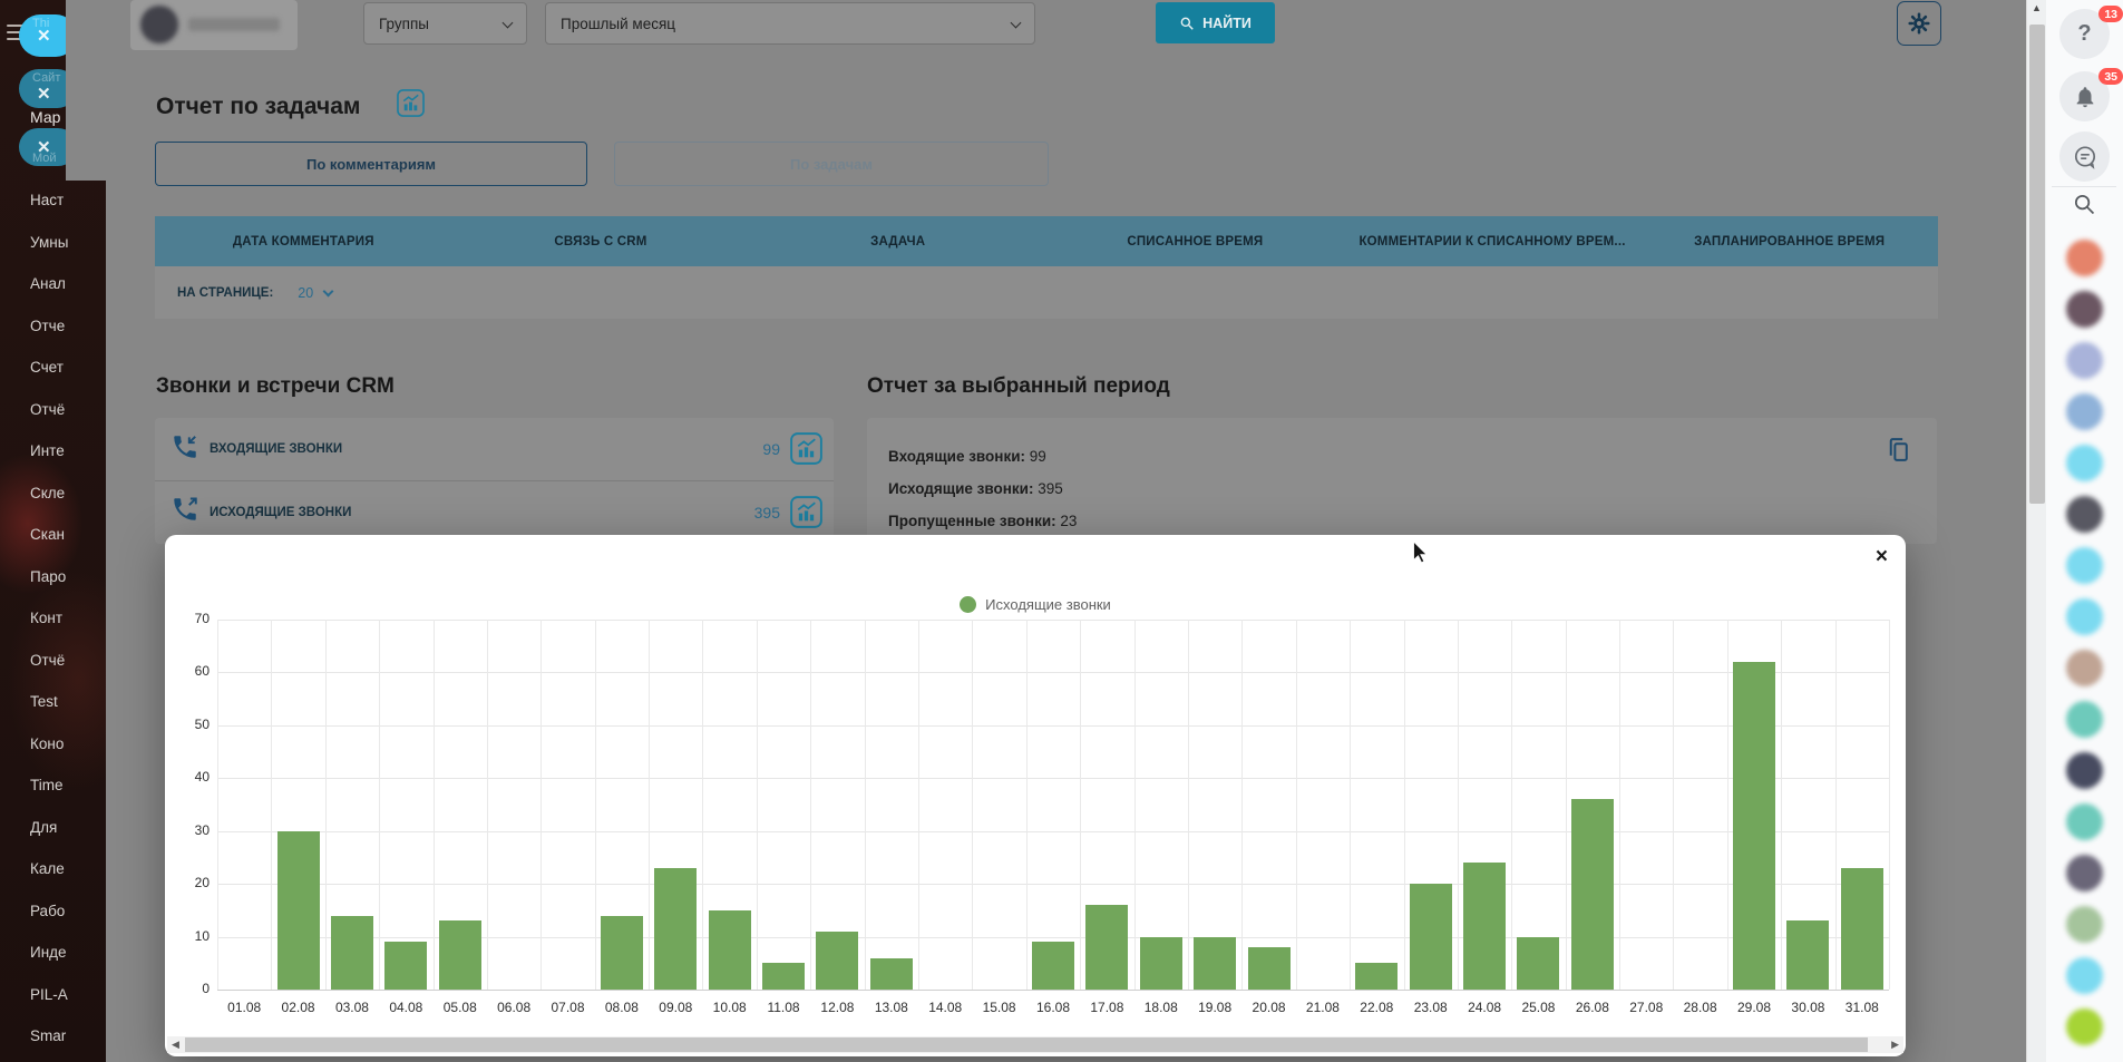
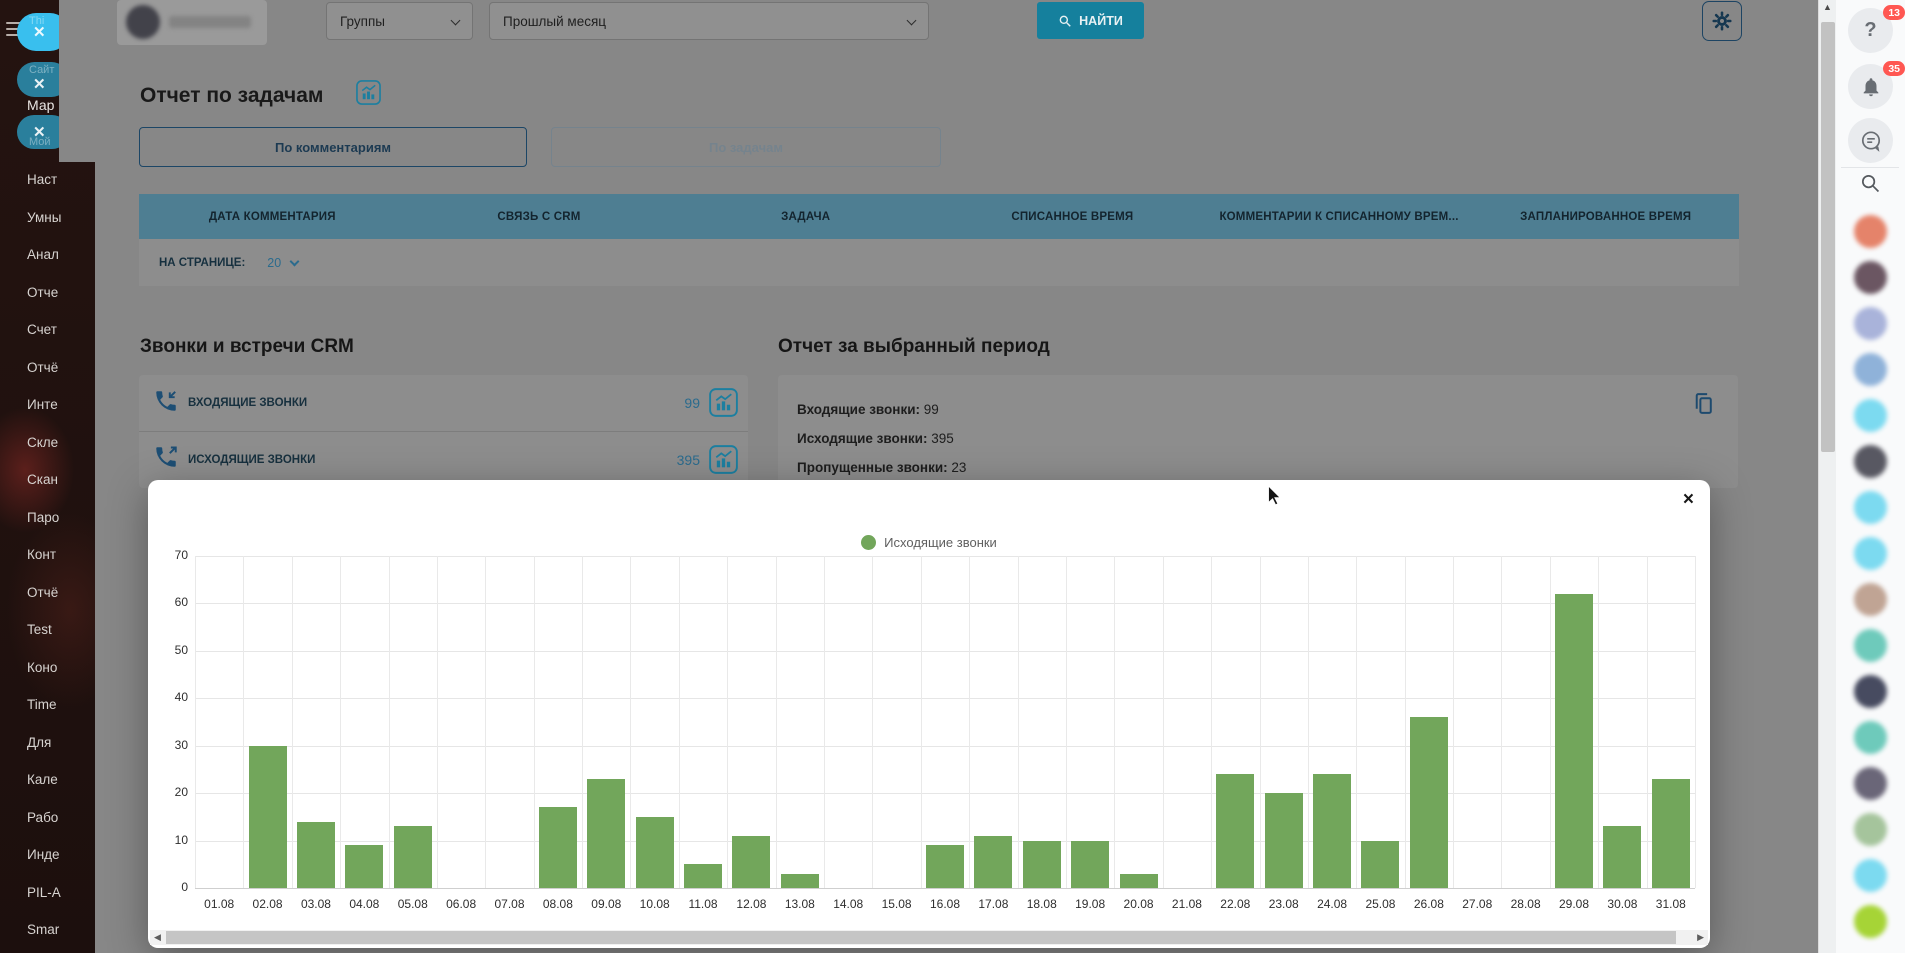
08.08: 14 -> 17
13.08: 6 -> 3
17.08: 16 -> 11
20.08: 8 -> 3
22.08: 5 -> 24
